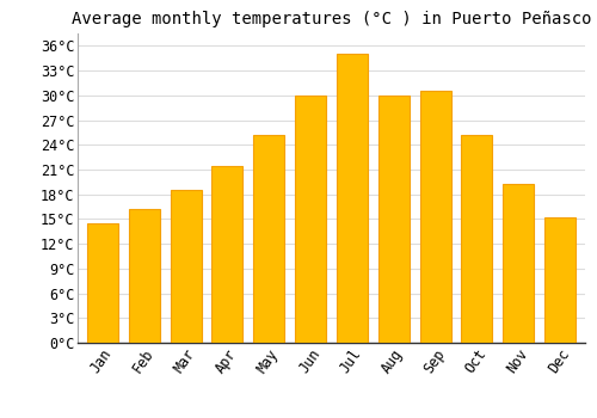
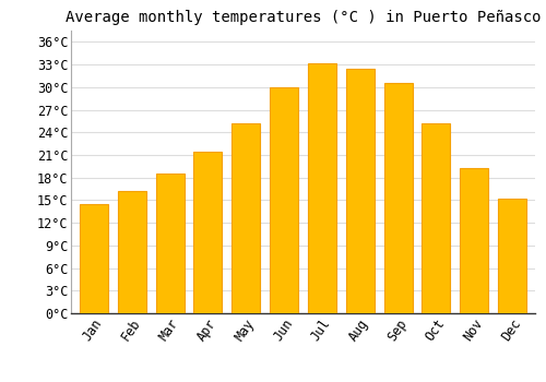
Jul: 35.0°C -> 33.2°C
Aug: 30.0°C -> 32.5°C
